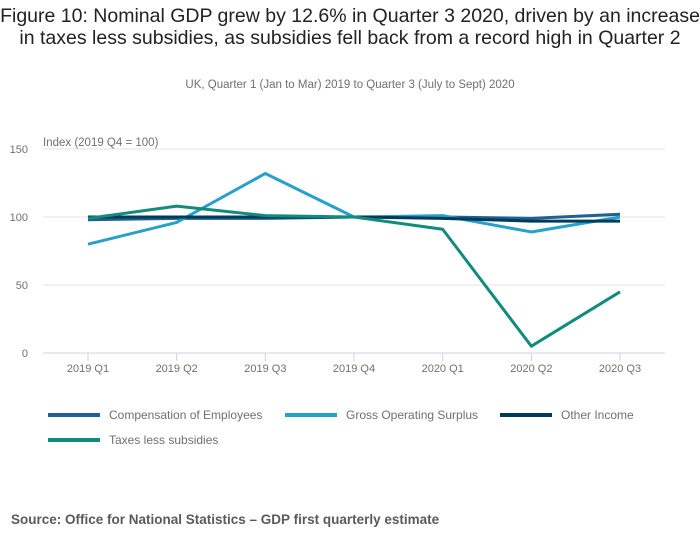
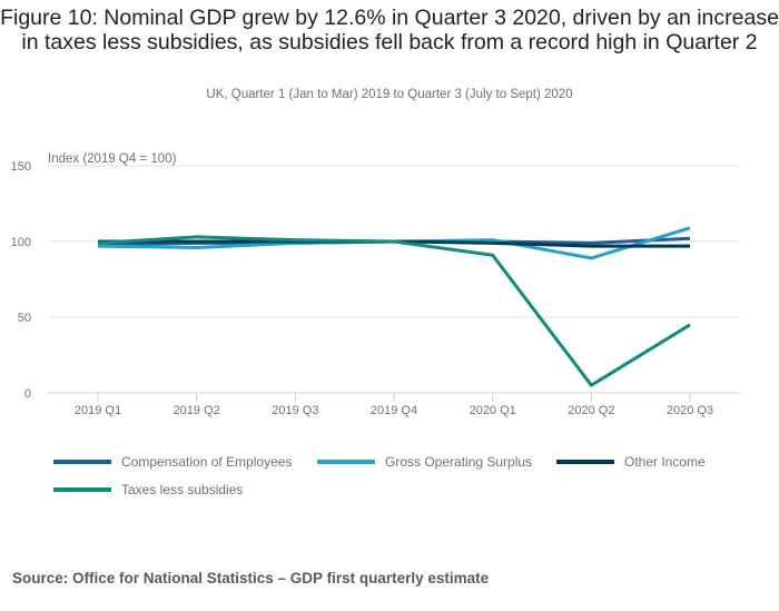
Gross Operating Surplus/2019 Q1: 80 -> 97
Taxes less subsidies/2019 Q2: 108 -> 103
Gross Operating Surplus/2019 Q3: 132 -> 99
Gross Operating Surplus/2020 Q3: 100 -> 109
